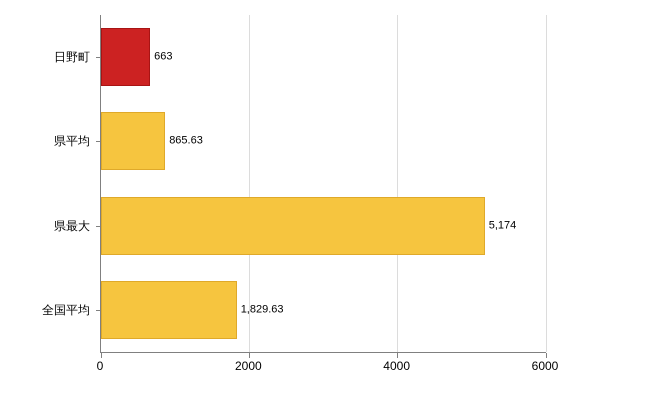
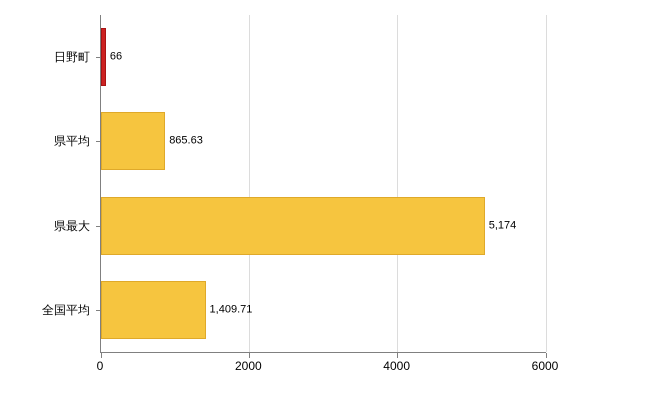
日野町: 663 -> 66
全国平均: 1,829.63 -> 1,409.71
